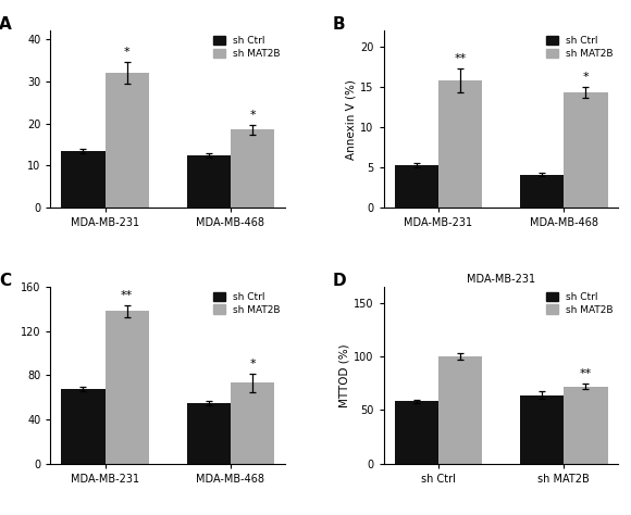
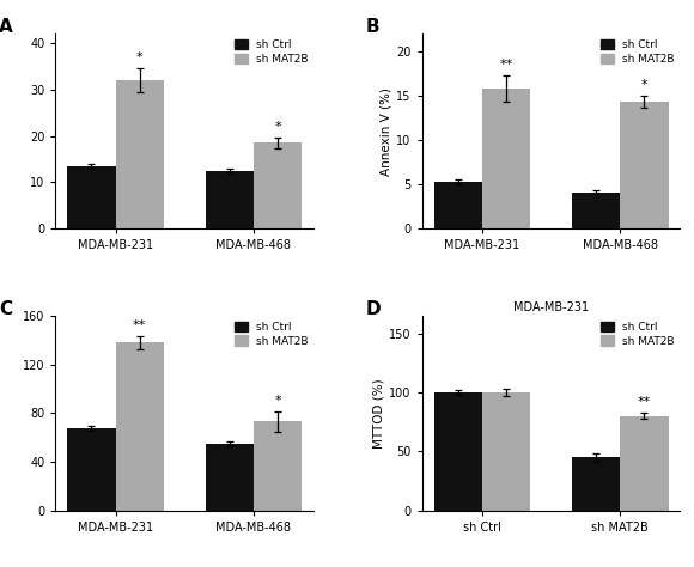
MDA-MB-231/sh Ctrl/sh Ctrl: 58 -> 100
MDA-MB-231/sh Ctrl/sh MAT2B: 64 -> 45
MDA-MB-231/sh MAT2B/sh MAT2B: 72 -> 80
